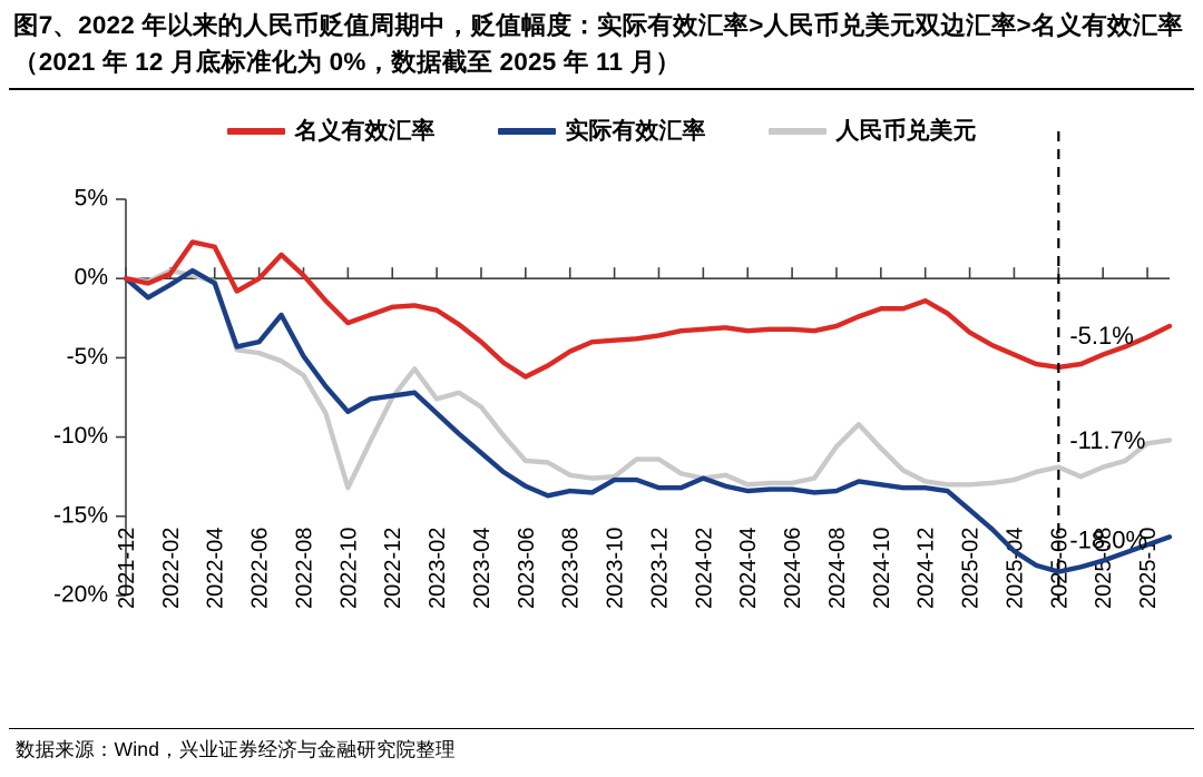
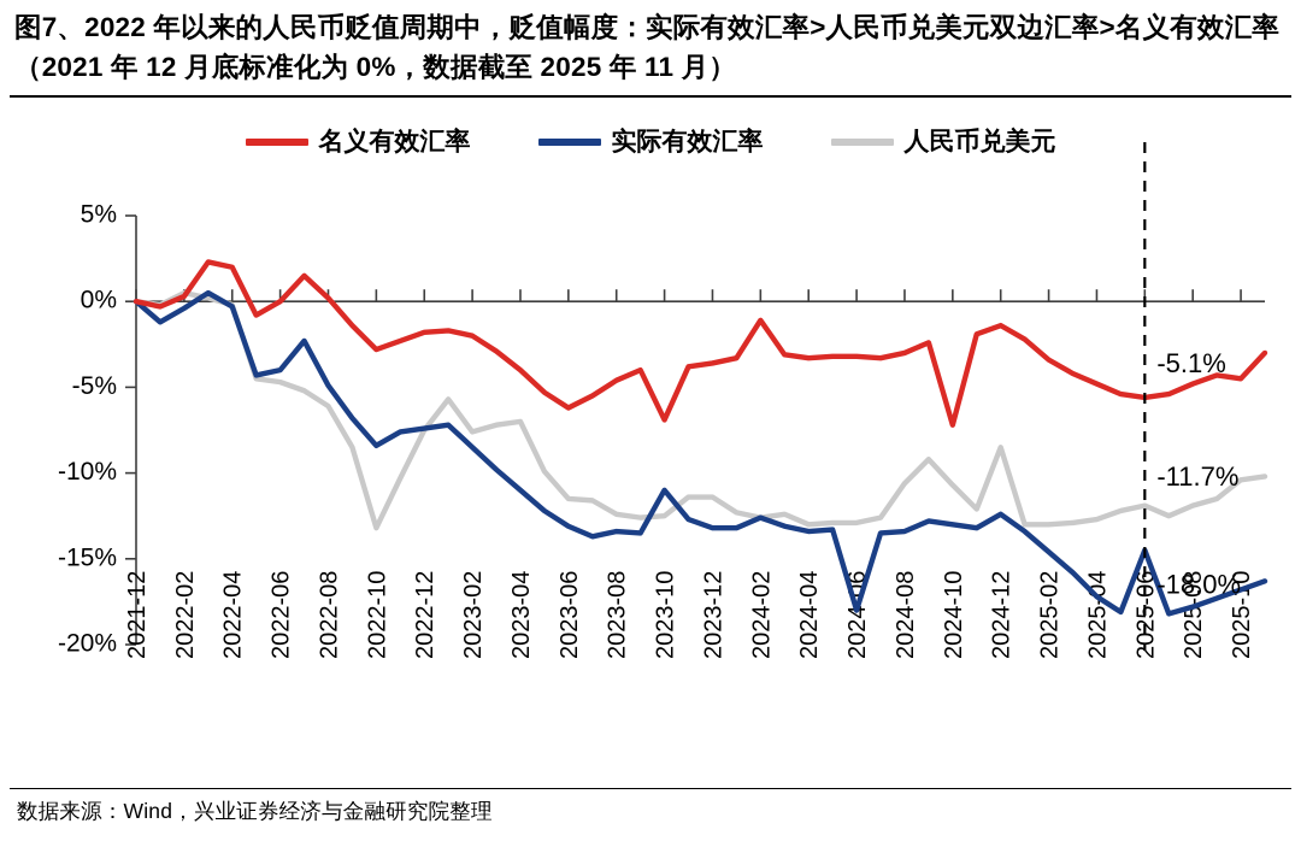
人民币兑美元/2023-04: -8.1% -> -7.0%
名义有效汇率/2023-10: -3.9% -> -6.9%
实际有效汇率/2023-10: -12.7% -> -11.0%
名义有效汇率/2024-02: -3.2% -> -1.1%
实际有效汇率/2024-06: -13.3% -> -18.0%
名义有效汇率/2024-10: -1.9% -> -7.2%
实际有效汇率/2024-12: -13.2% -> -12.4%
人民币兑美元/2024-12: -12.8% -> -8.5%
实际有效汇率/2025-06: -18.5% -> -14.5%
名义有效汇率/2025-10: -3.7% -> -4.5%
